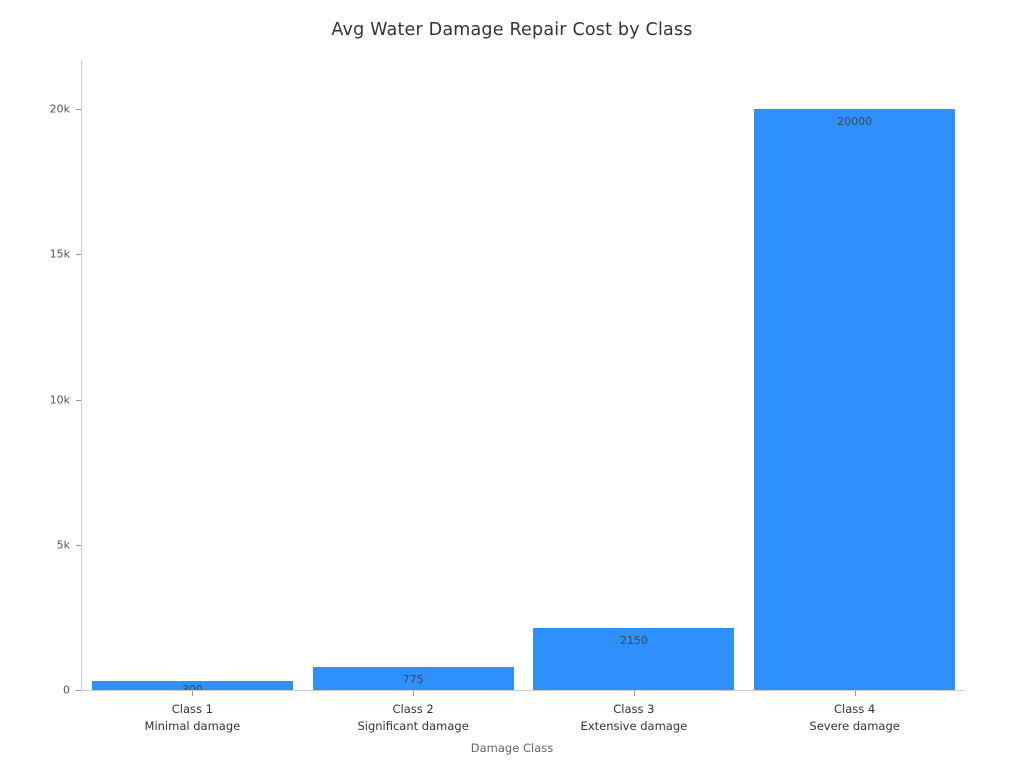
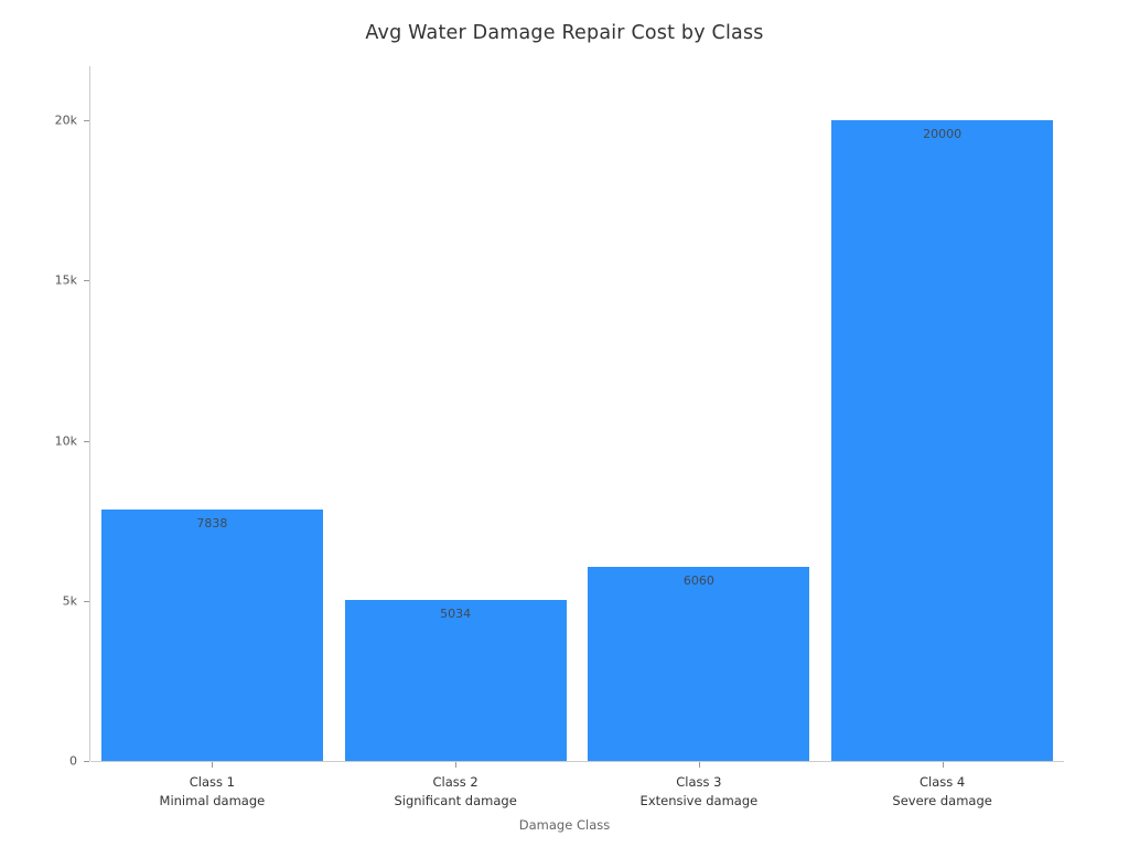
Class 1: 300 -> 7838
Class 2: 775 -> 5034
Class 3: 2150 -> 6060
